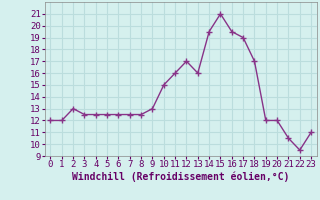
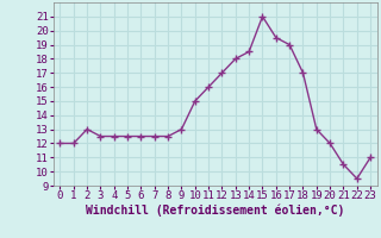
13: 16.0 -> 18.0
14: 19.5 -> 18.5
19: 12.0 -> 13.0
